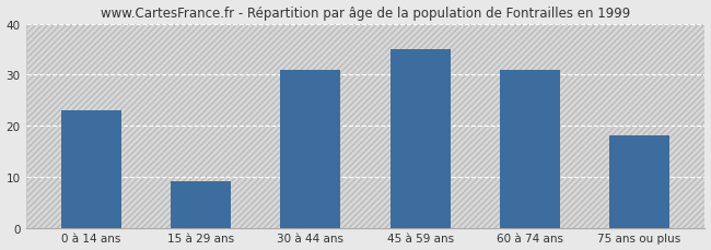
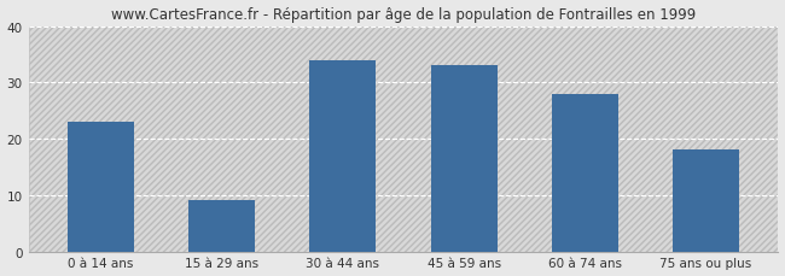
30 à 44 ans: 31 -> 34
45 à 59 ans: 35 -> 33
60 à 74 ans: 31 -> 28
